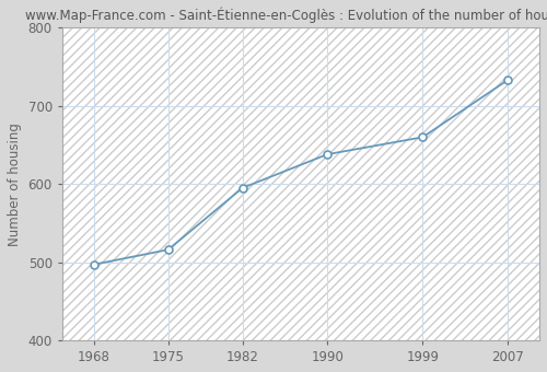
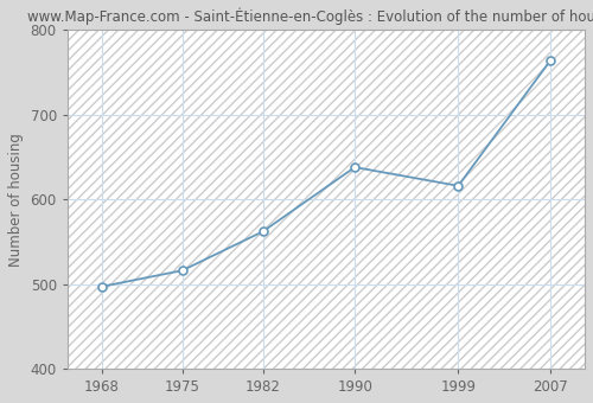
1982: 595 -> 562
1999: 660 -> 616
2007: 733 -> 764
